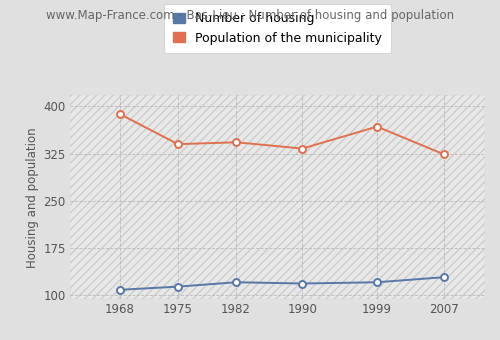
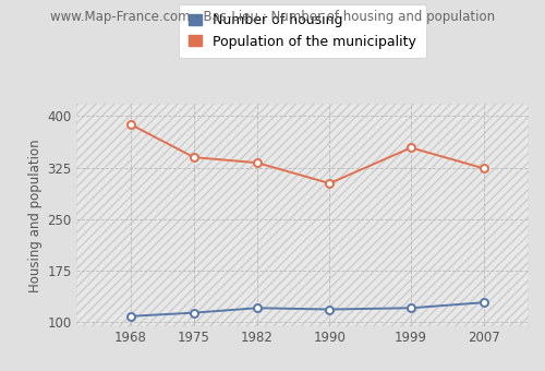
Population of the municipality/1982: 343 -> 332
Population of the municipality/1990: 333 -> 302
Population of the municipality/1999: 368 -> 354
